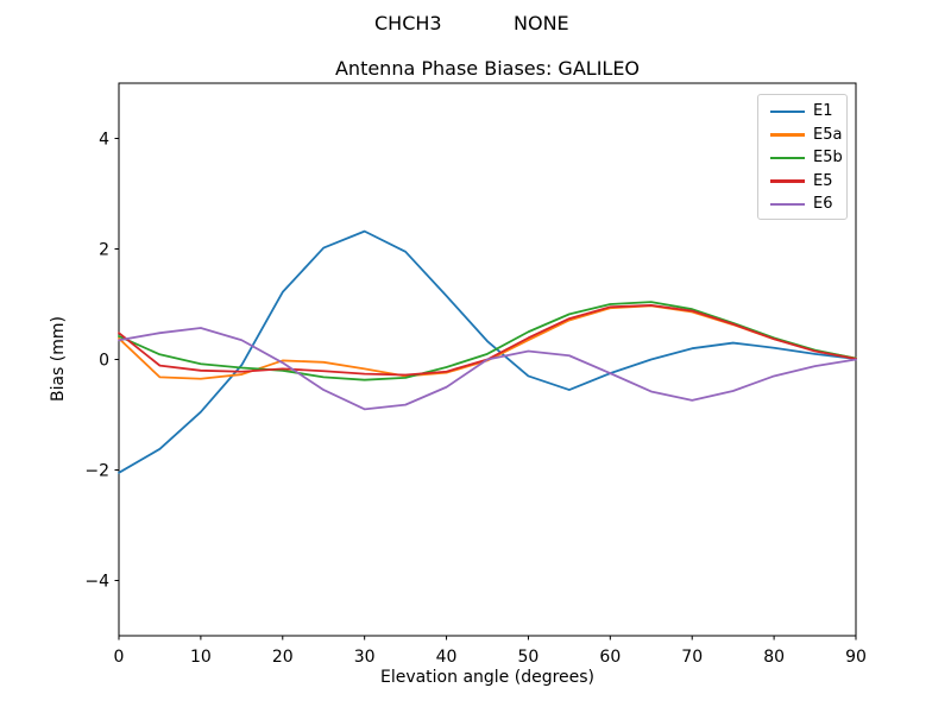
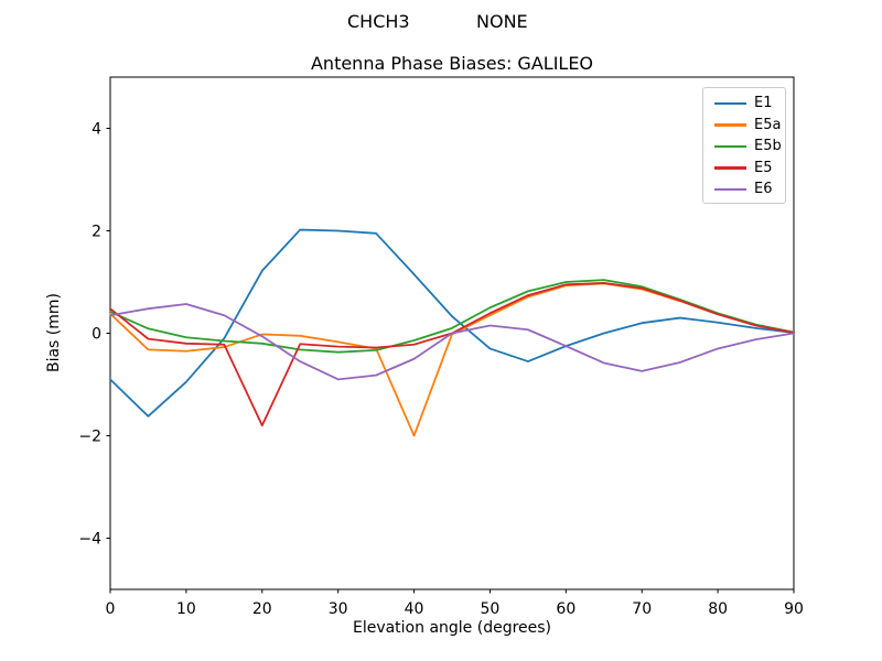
E1/0: -2.0 -> -0.9
E5/20: -0.2 -> -1.8
E1/30: 2.3 -> 2.0
E5a/40: -0.2 -> -2.0
